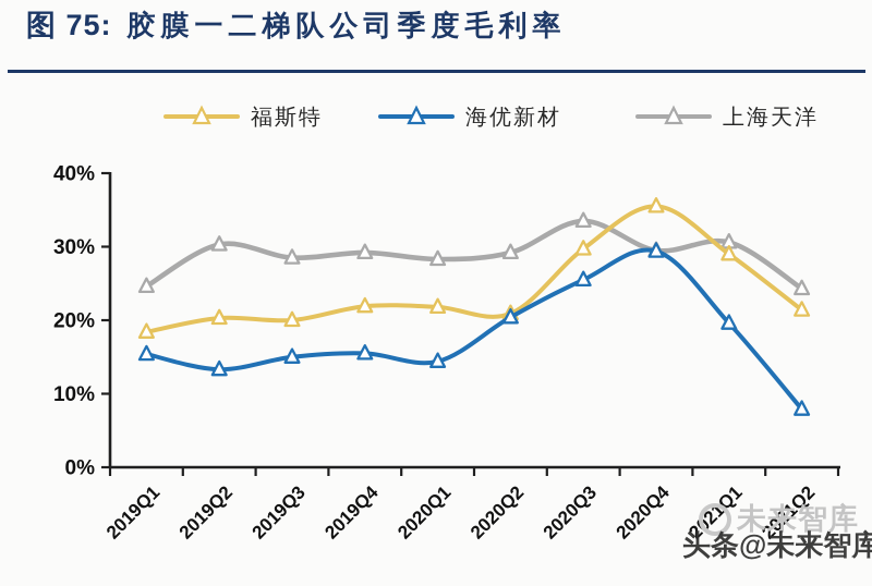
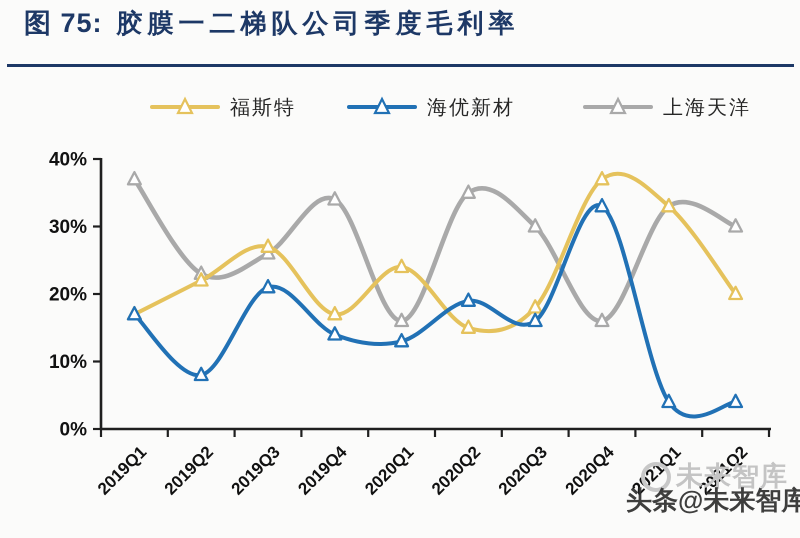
福斯特/2019Q1: 18% -> 17%
海优新材/2019Q1: 15% -> 17%
上海天洋/2019Q1: 25% -> 37%
福斯特/2019Q2: 20% -> 22%
海优新材/2019Q2: 13% -> 8%
上海天洋/2019Q2: 30% -> 23%
福斯特/2019Q3: 20% -> 27%
海优新材/2019Q3: 15% -> 21%
上海天洋/2019Q3: 28% -> 26%
福斯特/2019Q4: 22% -> 17%
海优新材/2019Q4: 16% -> 14%
上海天洋/2019Q4: 29% -> 34%
福斯特/2020Q1: 22% -> 24%
海优新材/2020Q1: 14% -> 13%
上海天洋/2020Q1: 28% -> 16%
福斯特/2020Q2: 21% -> 15%
海优新材/2020Q2: 20% -> 19%
上海天洋/2020Q2: 29% -> 35%
福斯特/2020Q3: 30% -> 18%
海优新材/2020Q3: 26% -> 16%
上海天洋/2020Q3: 34% -> 30%
福斯特/2020Q4: 36% -> 37%
海优新材/2020Q4: 29% -> 33%
上海天洋/2020Q4: 30% -> 16%
福斯特/2021Q1: 29% -> 33%
海优新材/2021Q1: 20% -> 4%
上海天洋/2021Q1: 31% -> 33%
福斯特/2021Q2: 21% -> 20%
海优新材/2021Q2: 8% -> 4%
上海天洋/2021Q2: 24% -> 30%
